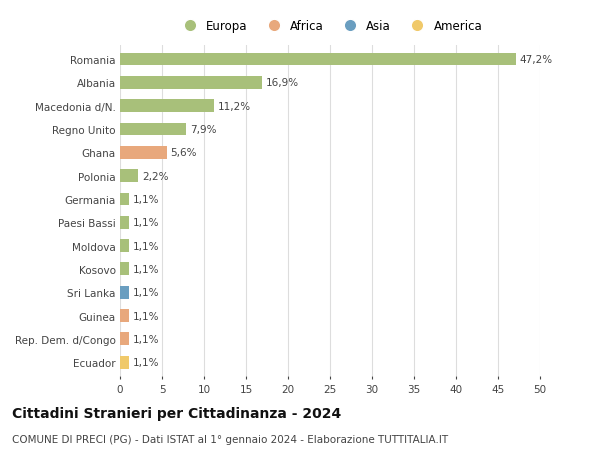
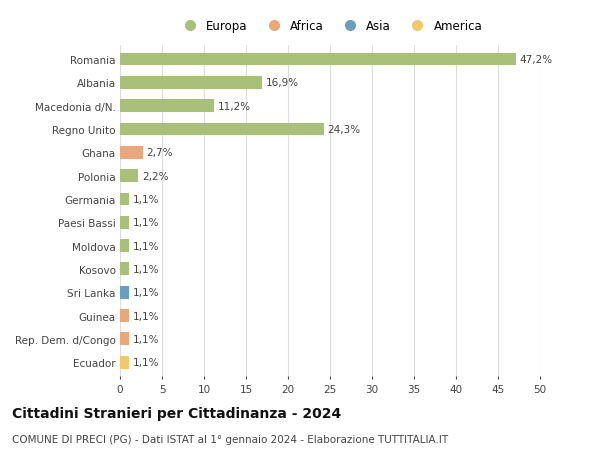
Regno Unito: 7,9% -> 24,3%
Ghana: 5,6% -> 2,7%
